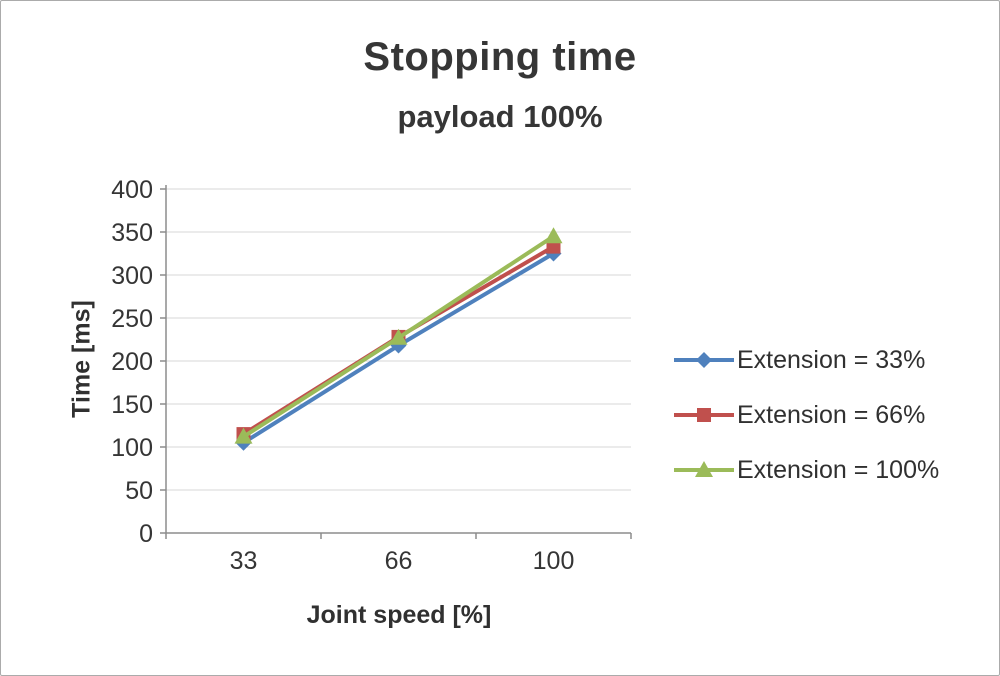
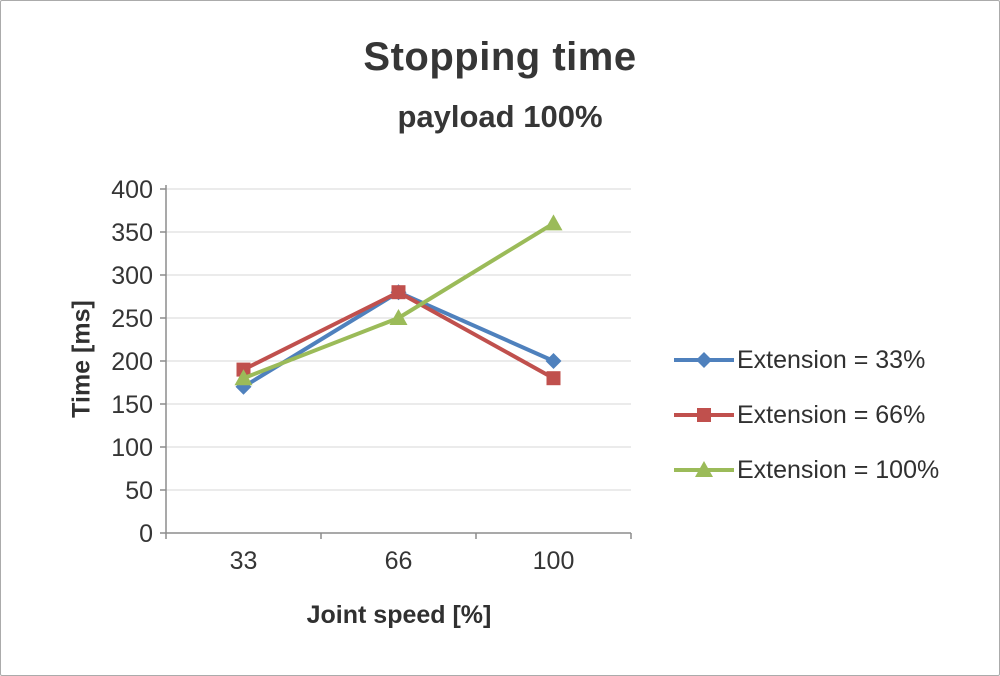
Extension = 33%/33: 100 -> 170
Extension = 66%/33: 120 -> 190
Extension = 100%/33: 110 -> 180
Extension = 33%/66: 220 -> 280
Extension = 66%/66: 230 -> 280
Extension = 100%/66: 230 -> 250
Extension = 33%/100: 320 -> 200
Extension = 66%/100: 330 -> 180
Extension = 100%/100: 340 -> 360
